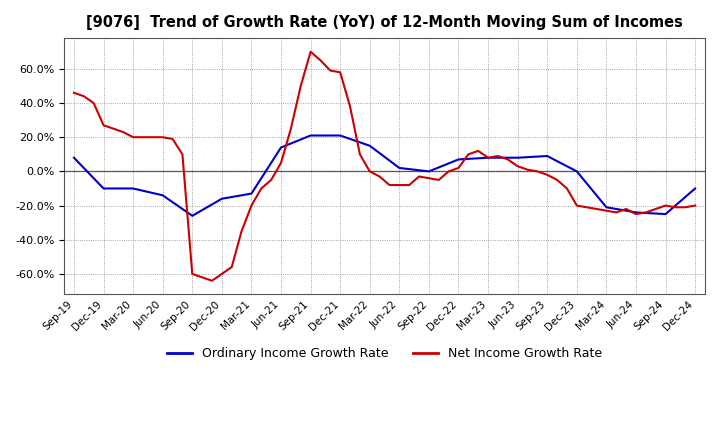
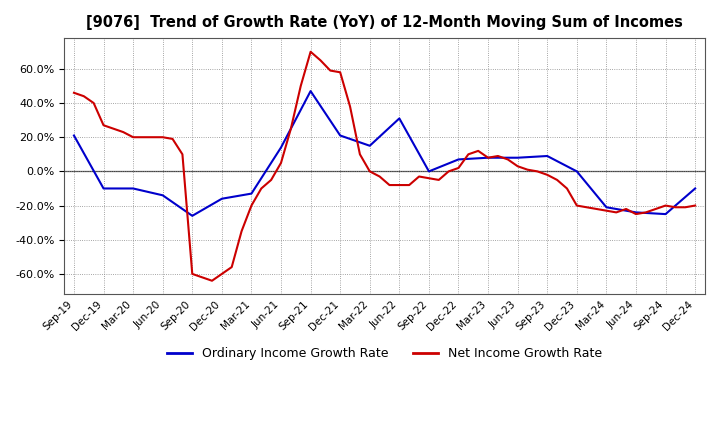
Ordinary Income Growth Rate/Sep-19: 8% -> 21%
Ordinary Income Growth Rate/Sep-21: 21% -> 47%
Ordinary Income Growth Rate/Jun-22: 2% -> 31%
